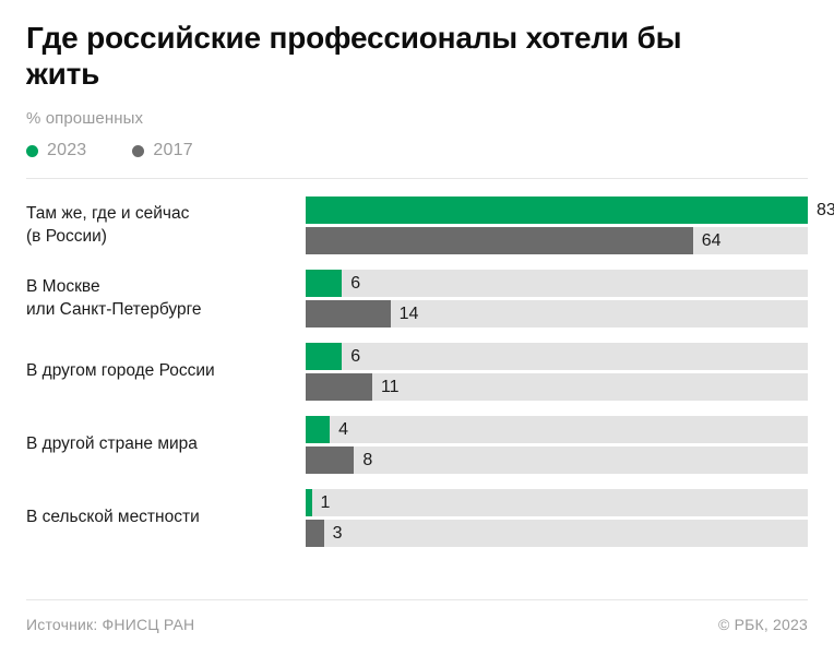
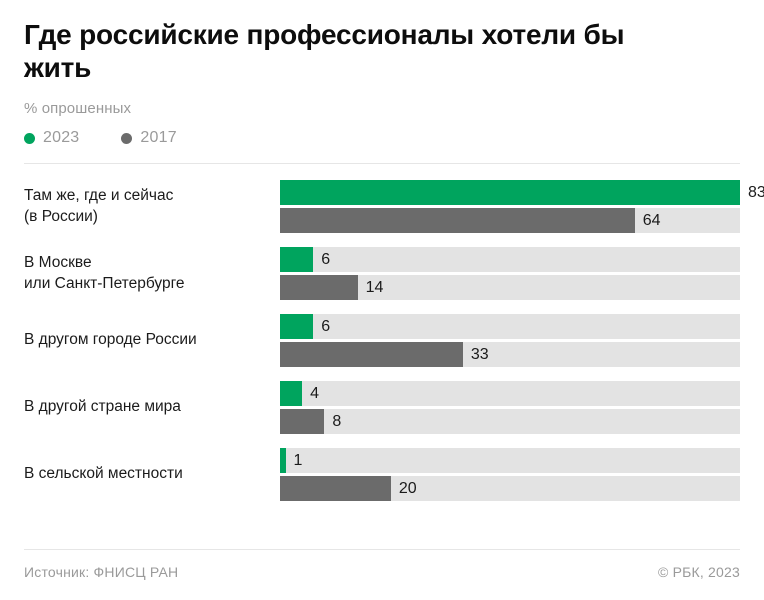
2017/В другом городе России: 11 -> 33
2017/В сельской местности: 3 -> 20
